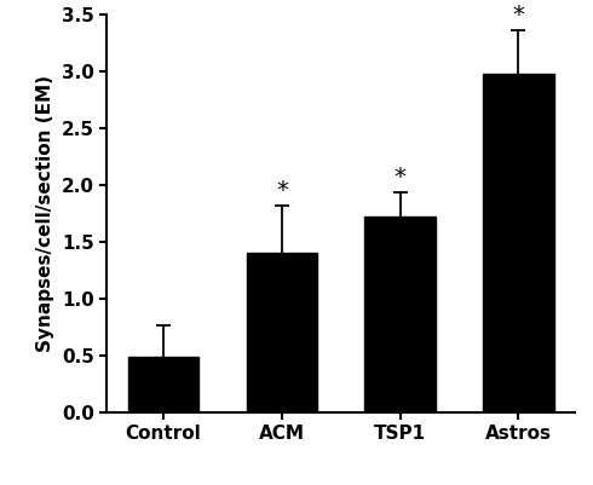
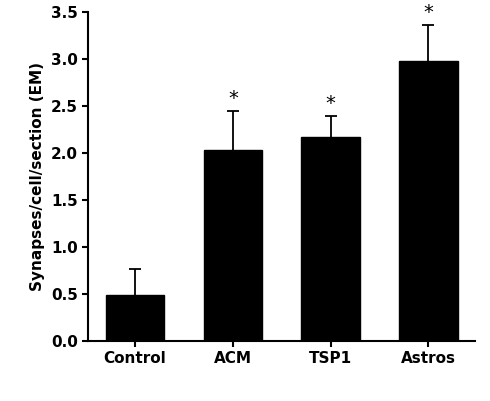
ACM: 1.40 -> 2.03
TSP1: 1.72 -> 2.17
